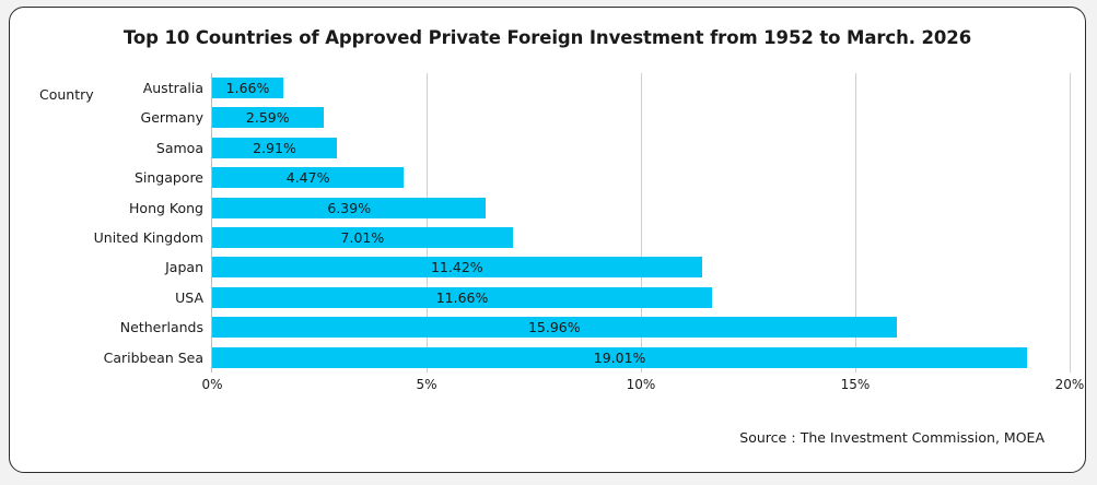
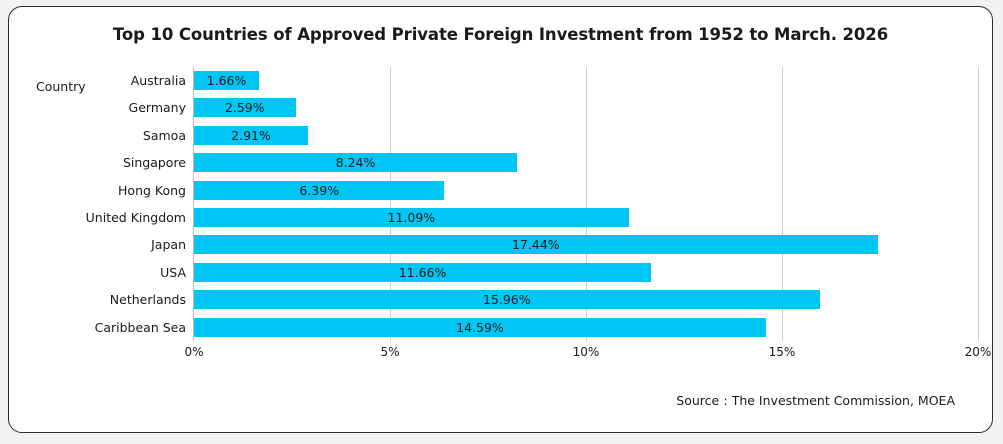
Singapore: 4.47% -> 8.24%
United Kingdom: 7.01% -> 11.09%
Japan: 11.42% -> 17.44%
Caribbean Sea: 19.01% -> 14.59%
